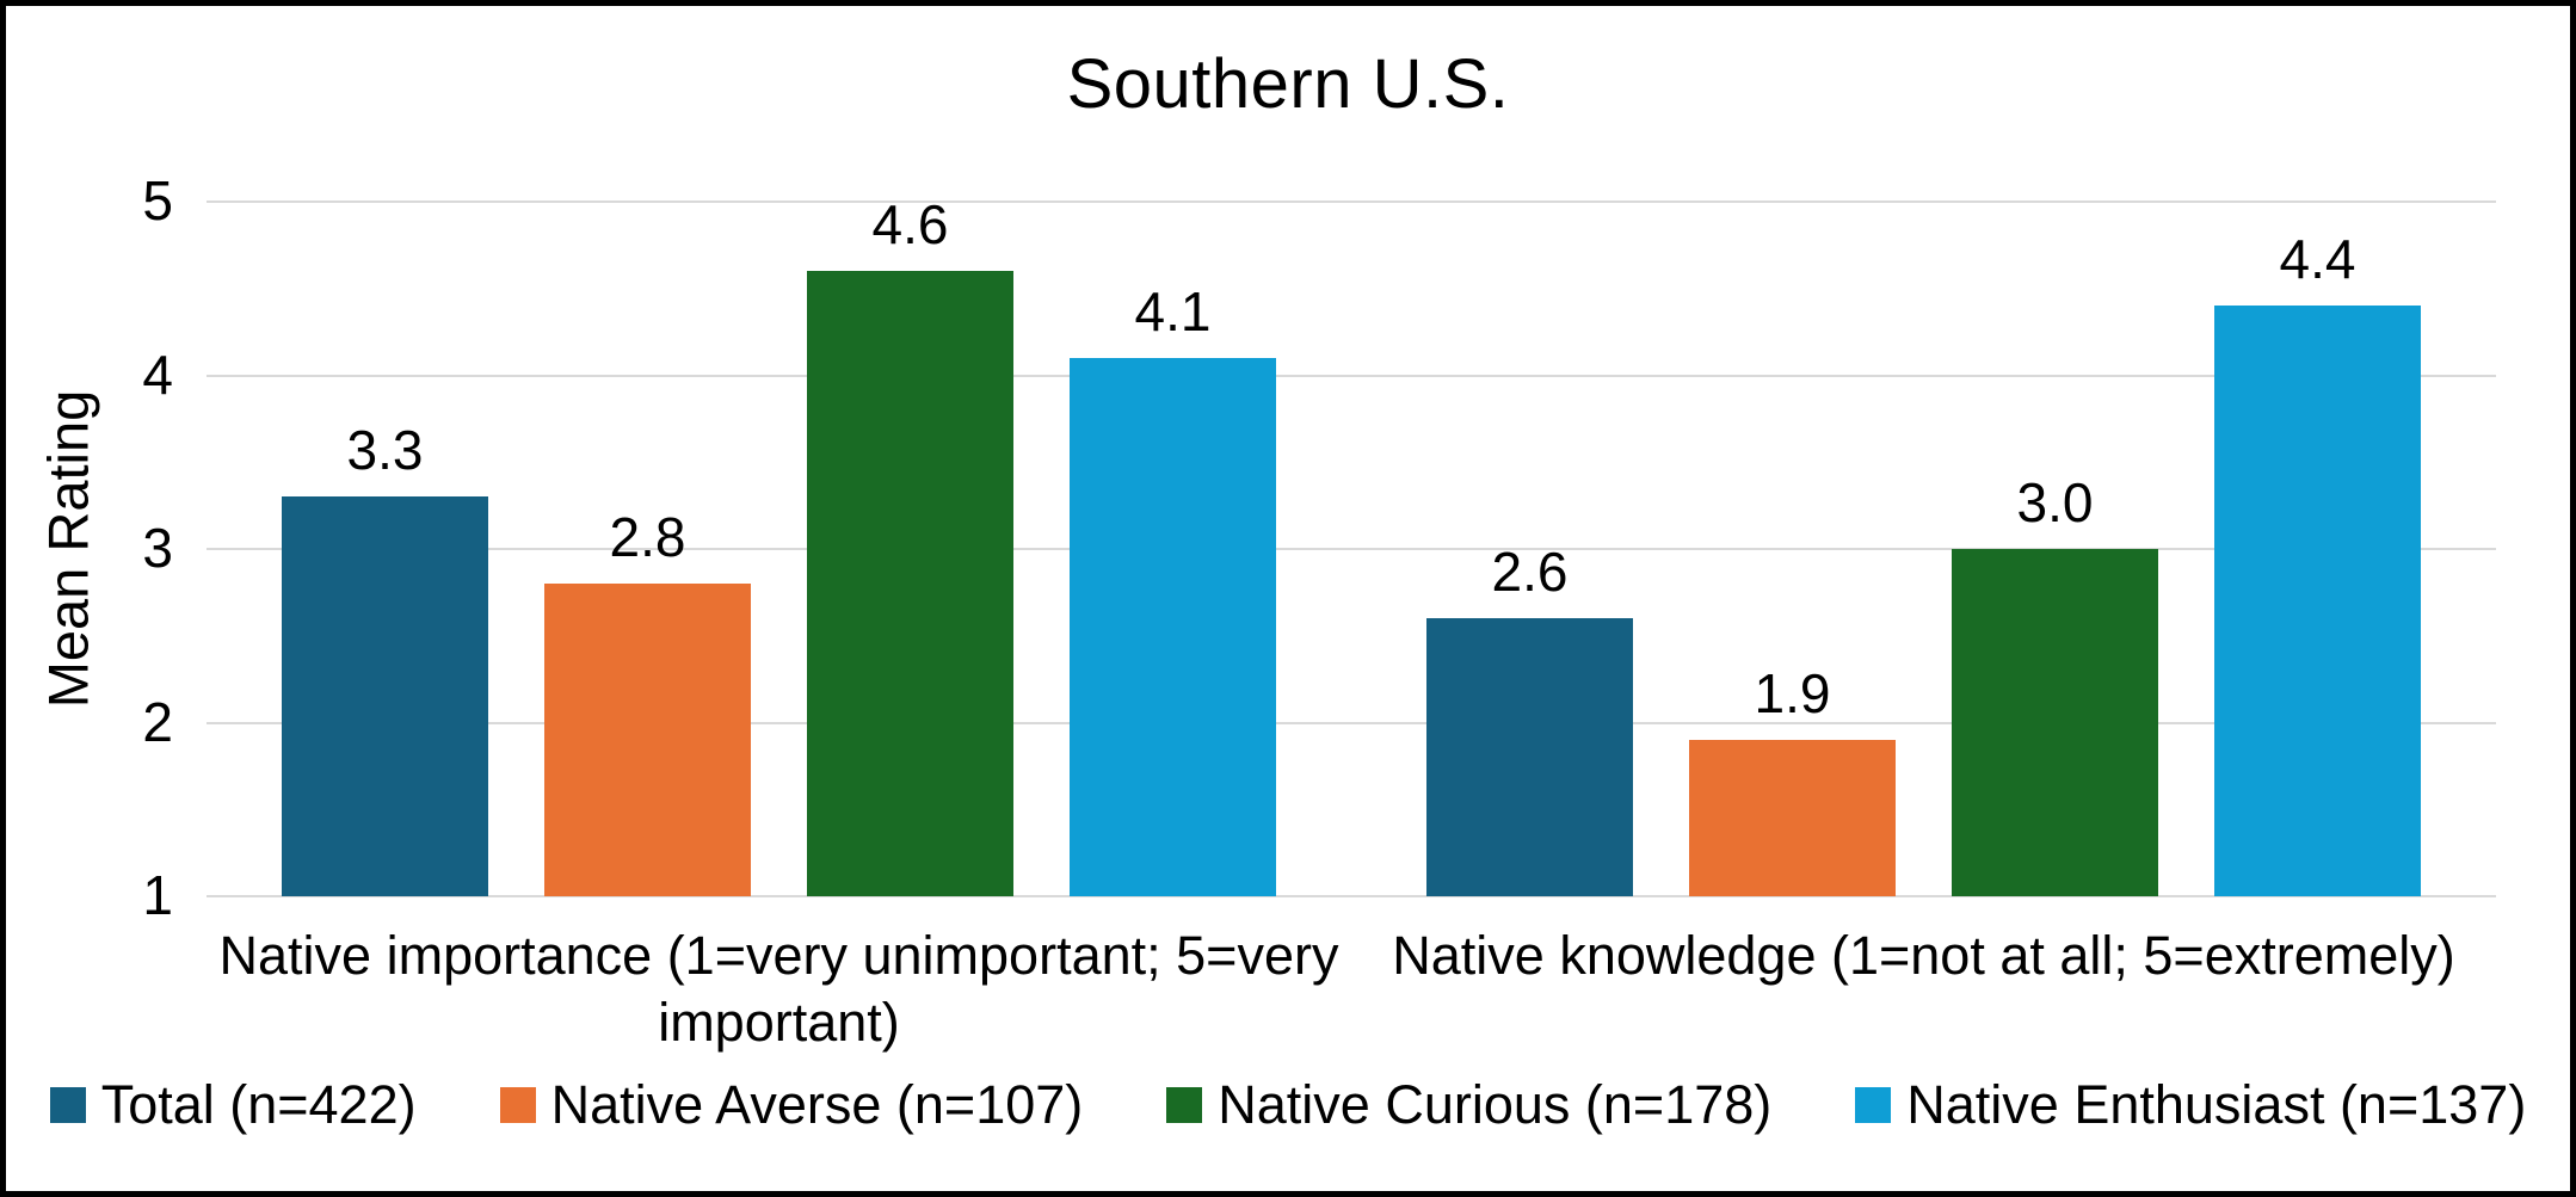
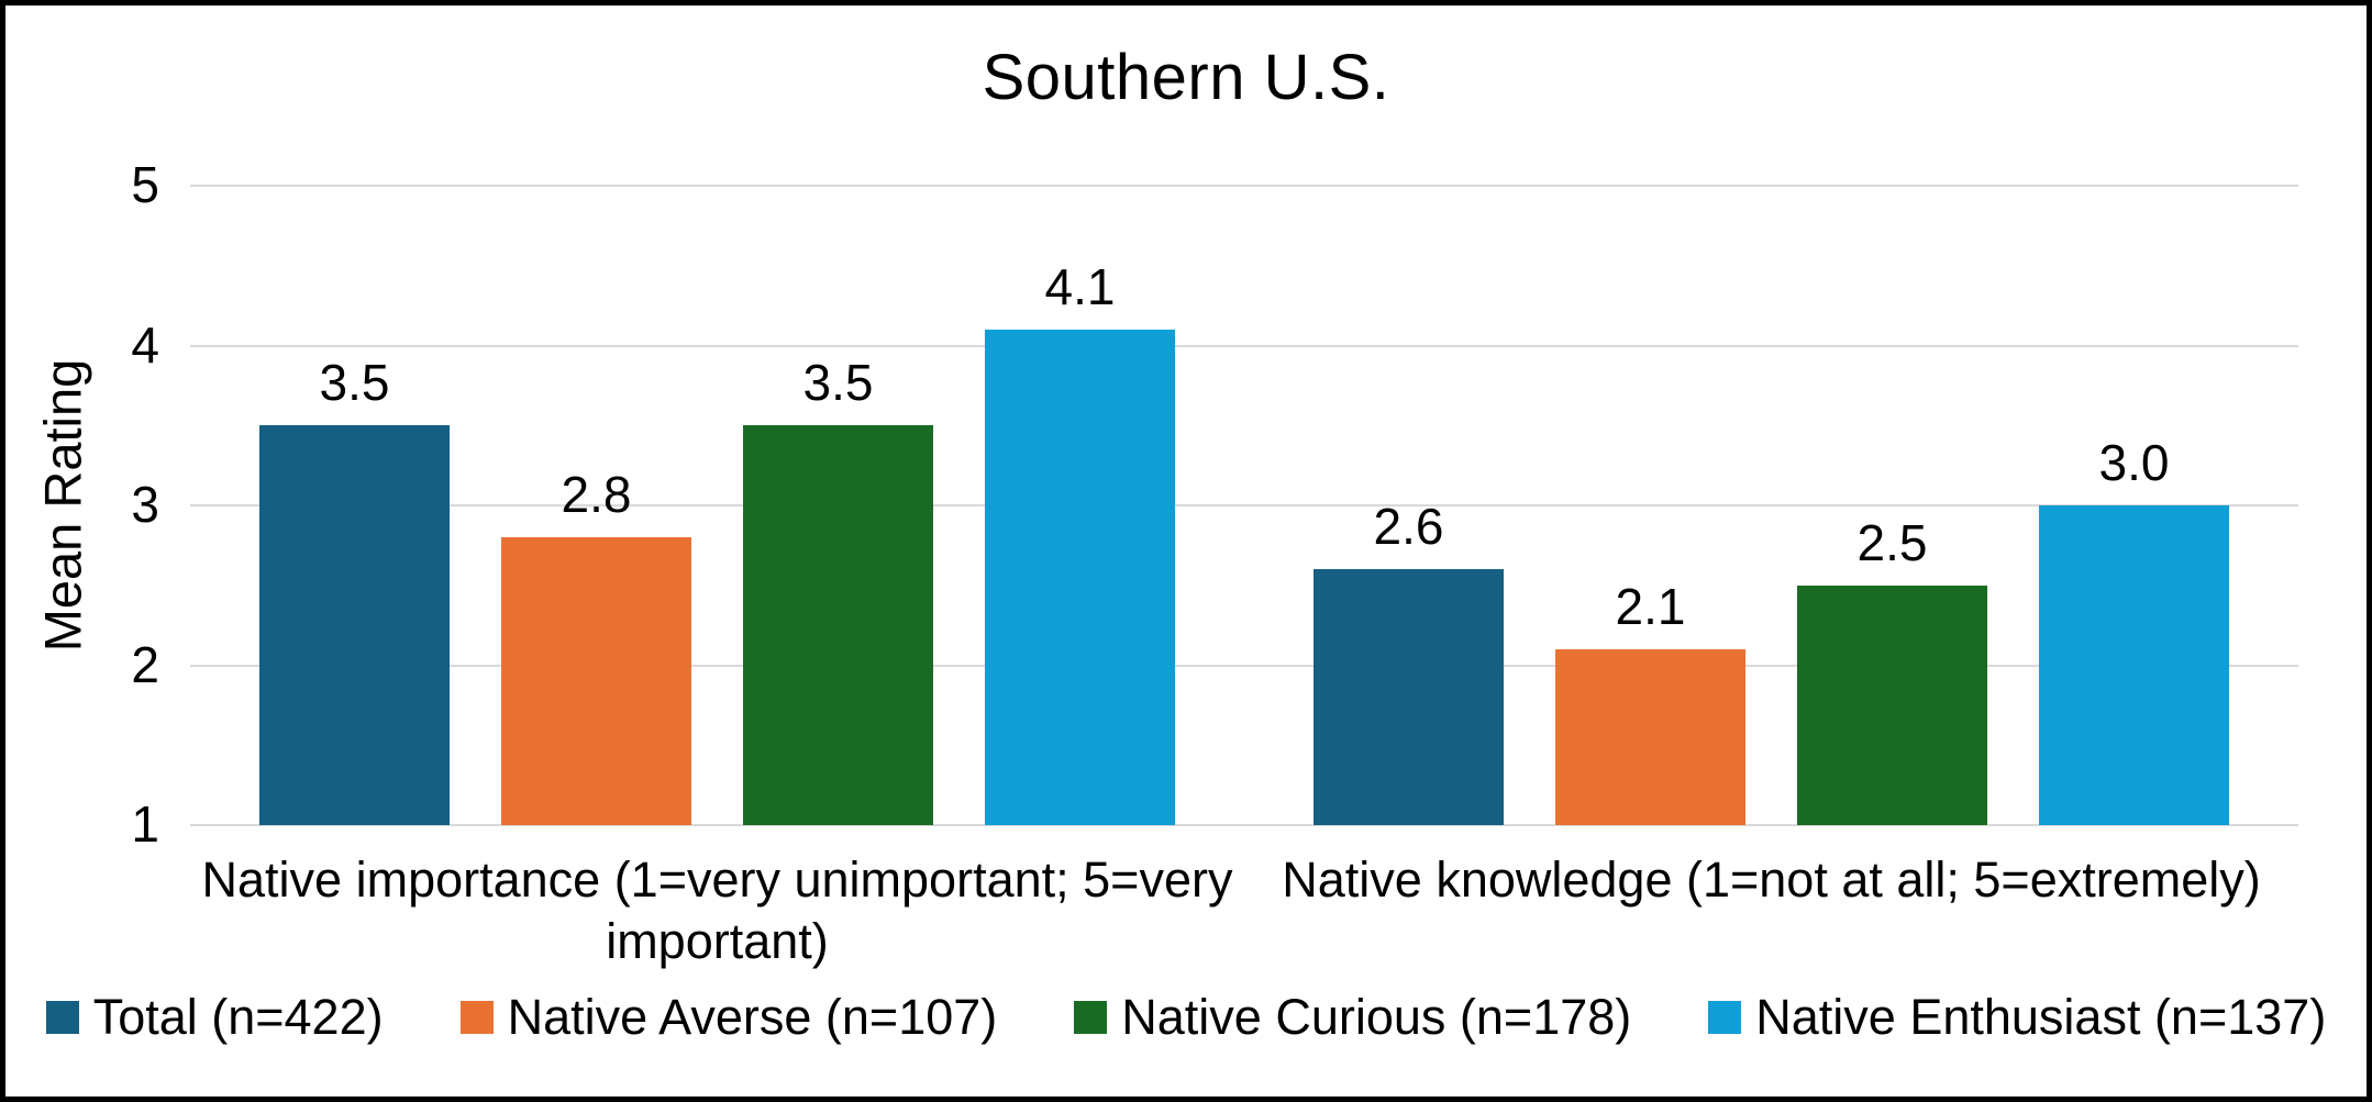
Total (n=422)/Native importance (1=very unimportant; 5=very important): 3.3 -> 3.5
Native Curious (n=178)/Native importance (1=very unimportant; 5=very important): 4.6 -> 3.5
Native Averse (n=107)/Native knowledge (1=not at all; 5=extremely): 1.9 -> 2.1
Native Curious (n=178)/Native knowledge (1=not at all; 5=extremely): 3.0 -> 2.5
Native Enthusiast (n=137)/Native knowledge (1=not at all; 5=extremely): 4.4 -> 3.0
